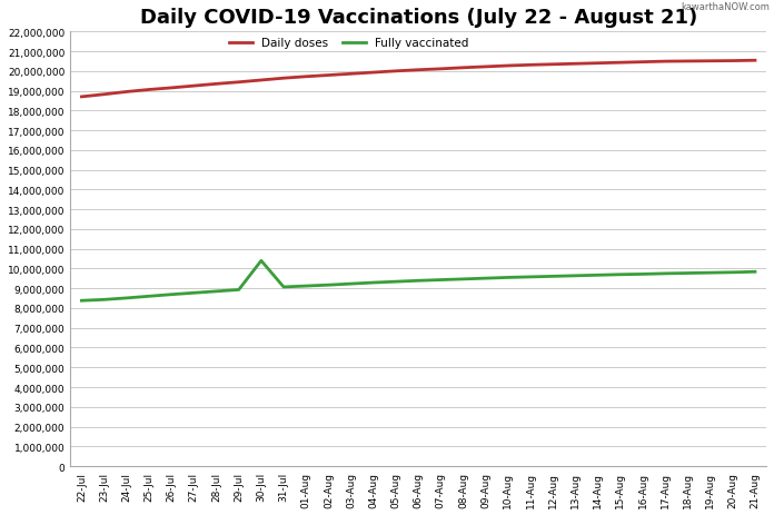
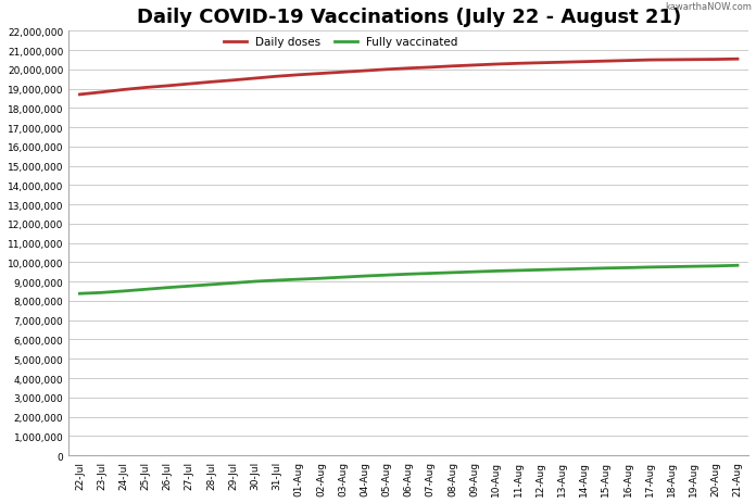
Fully vaccinated/30-Jul: 10,400,000 -> 9,000,000
